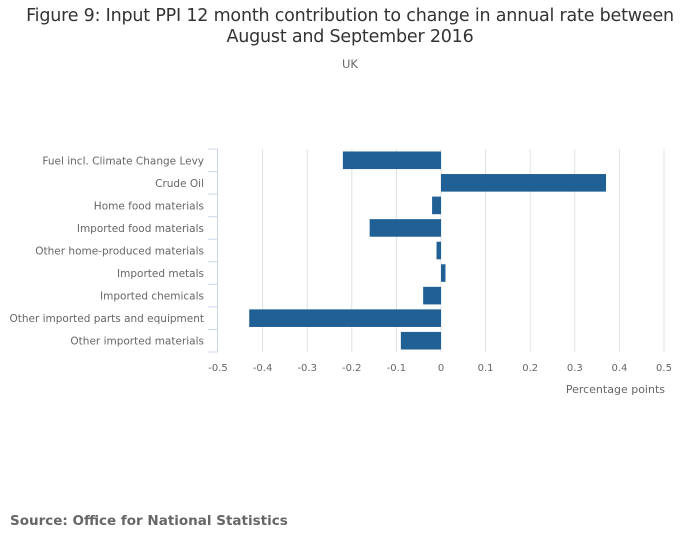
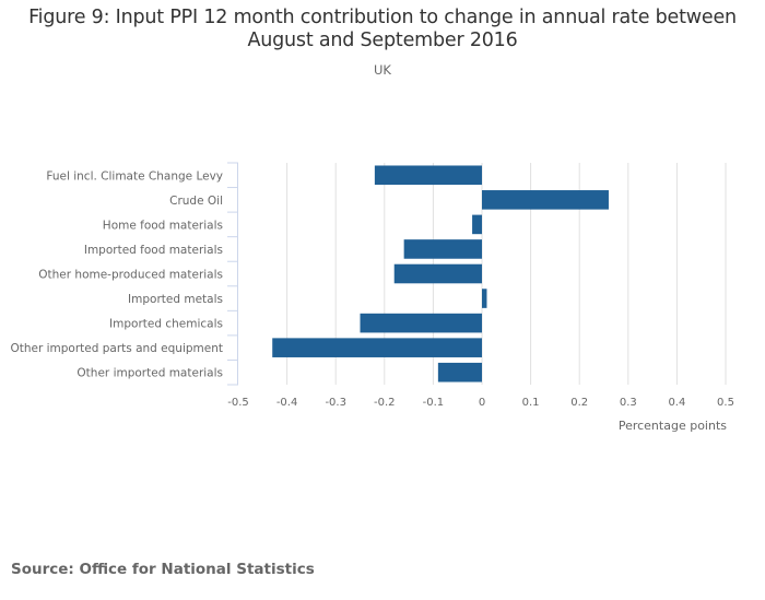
Crude Oil: 0.37 -> 0.26
Other home-produced materials: -0.01 -> -0.18
Imported chemicals: -0.04 -> -0.25
